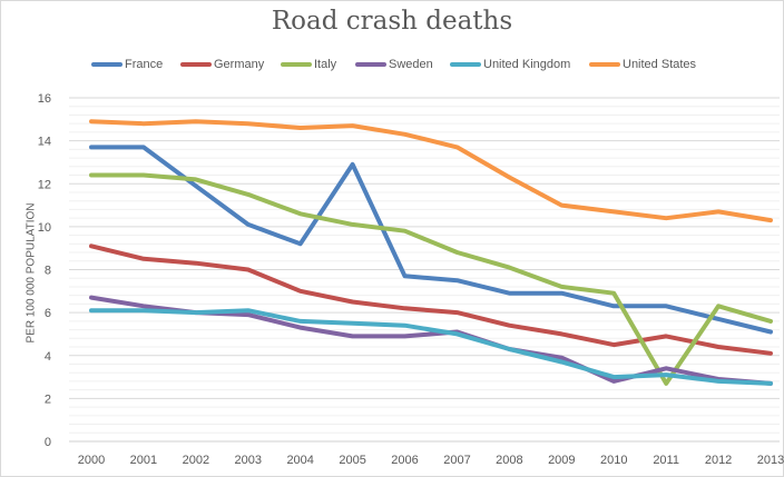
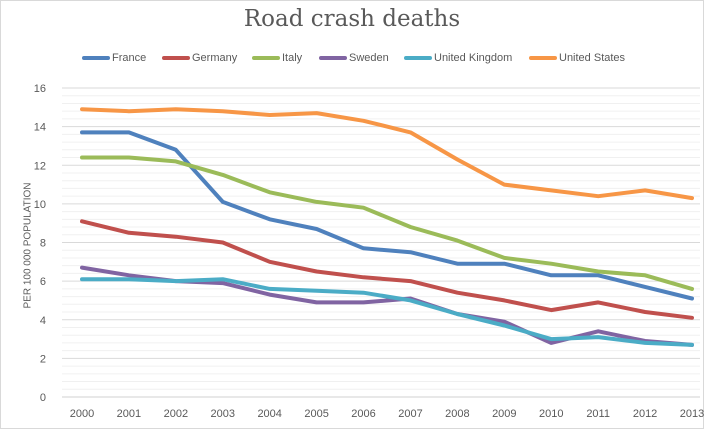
France/2002: 11.9 -> 12.8
France/2005: 12.9 -> 8.7
Italy/2011: 2.7 -> 6.5
